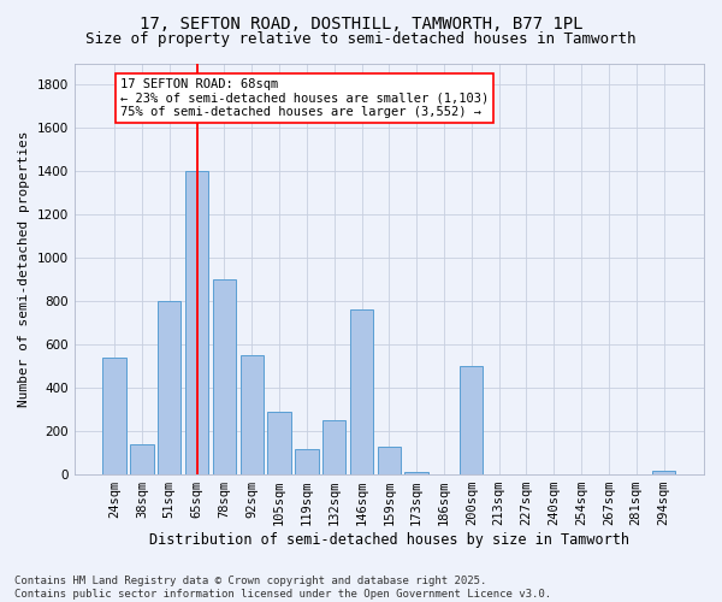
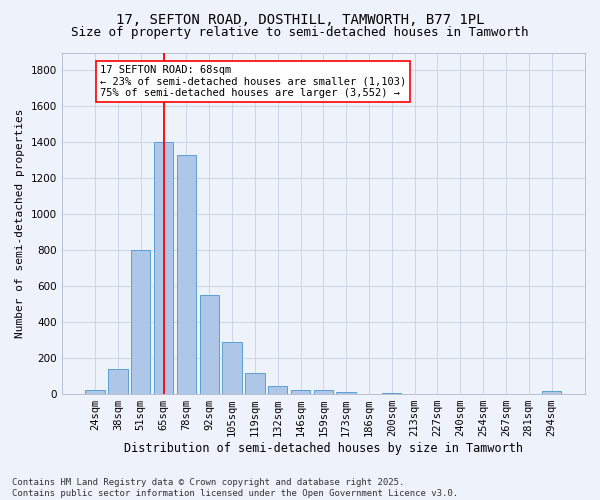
24sqm: 540 -> 20
78sqm: 900 -> 1330
132sqm: 250 -> 40
146sqm: 760 -> 20
159sqm: 130 -> 20
200sqm: 500 -> 0
